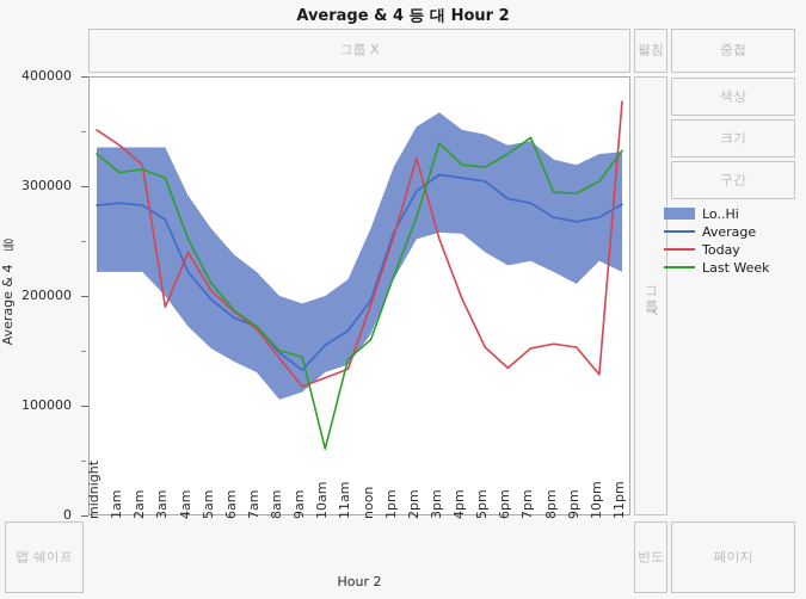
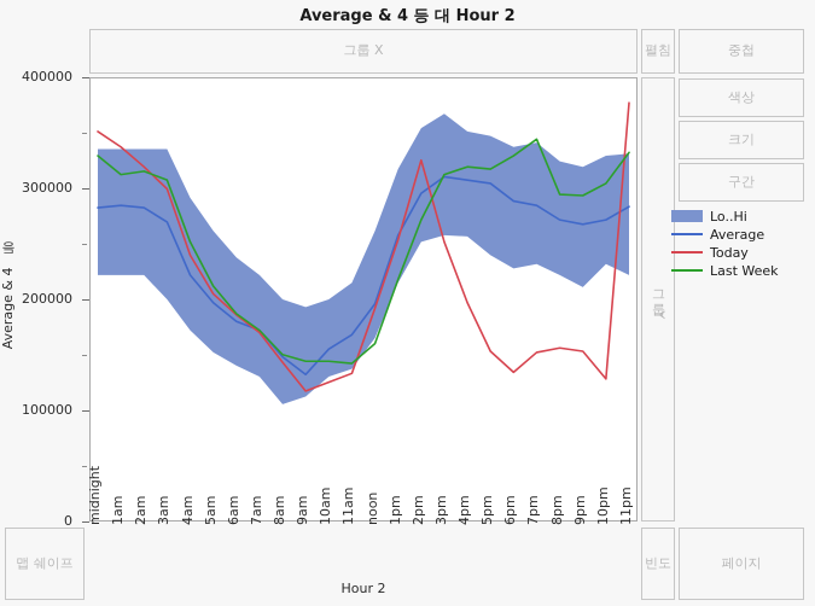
Today/3am: 190000 -> 300000
Last Week/10am: 60000 -> 140000
Last Week/3pm: 340000 -> 310000
